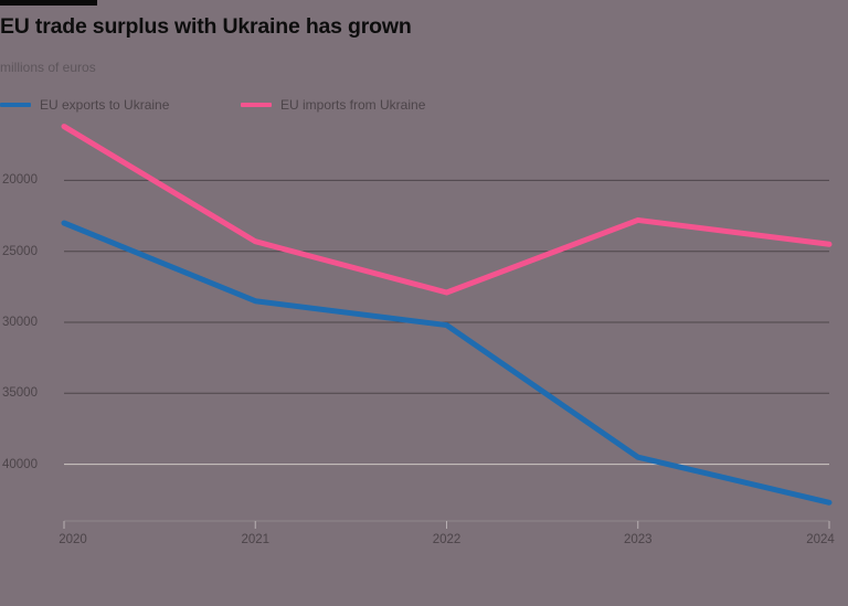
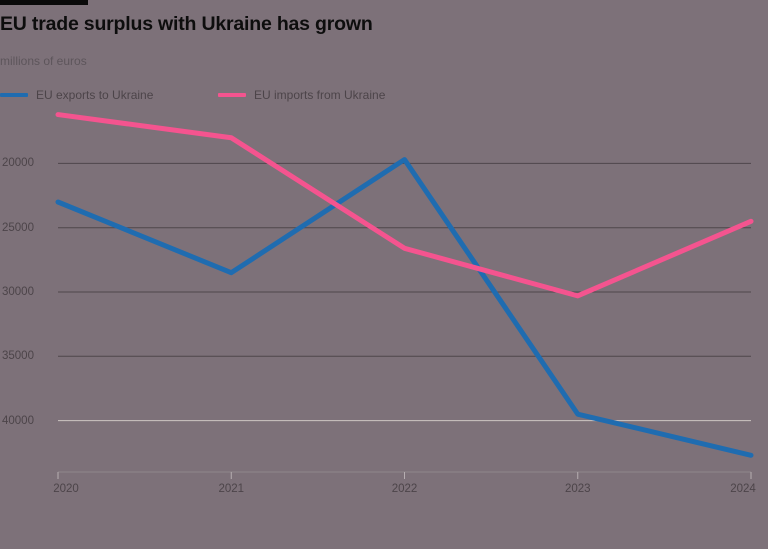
EU imports from Ukraine/2021: 24300 -> 18000
EU exports to Ukraine/2022: 30200 -> 19700
EU imports from Ukraine/2022: 27900 -> 26600
EU imports from Ukraine/2023: 22800 -> 30300
